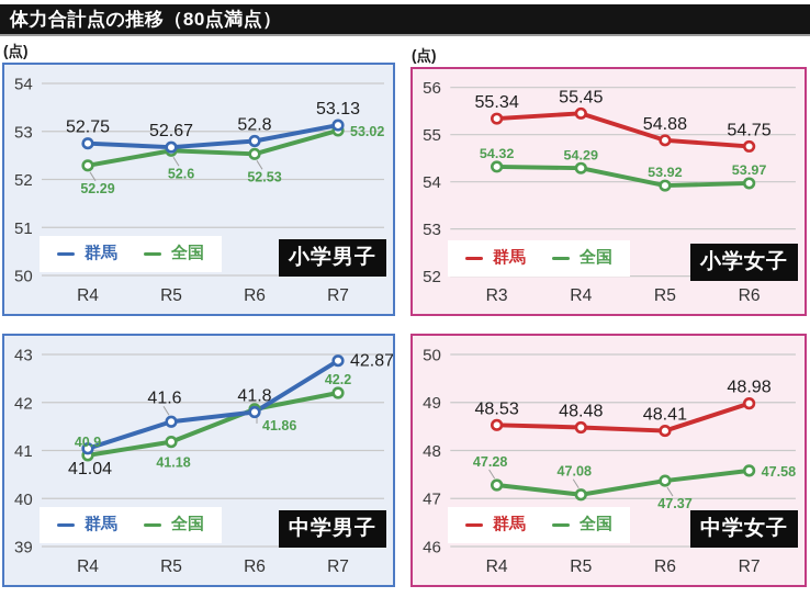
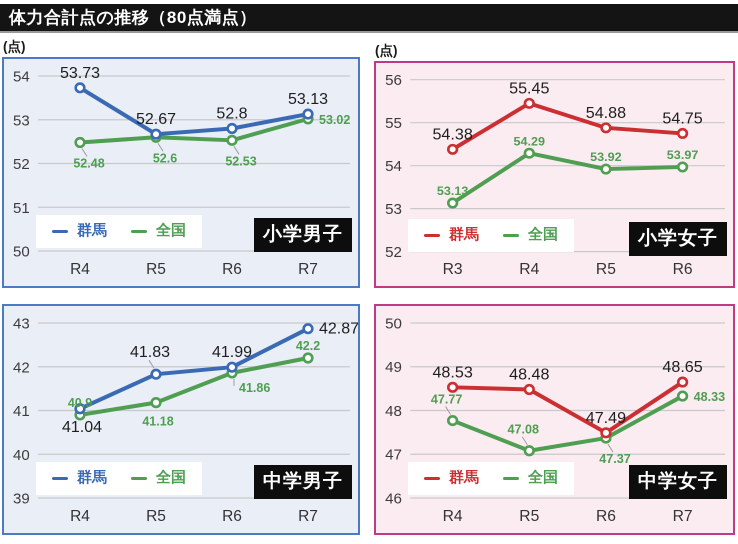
小学男子/群馬/R4: 52.75 -> 53.73
小学男子/全国/R4: 52.29 -> 52.48
小学女子/群馬/R3: 55.34 -> 54.38
小学女子/全国/R3: 54.32 -> 53.13
中学男子/群馬/R5: 41.6 -> 41.83
中学男子/群馬/R6: 41.8 -> 41.99
中学女子/全国/R4: 47.28 -> 47.77
中学女子/群馬/R6: 48.41 -> 47.49
中学女子/群馬/R7: 48.98 -> 48.65
中学女子/全国/R7: 47.58 -> 48.33
